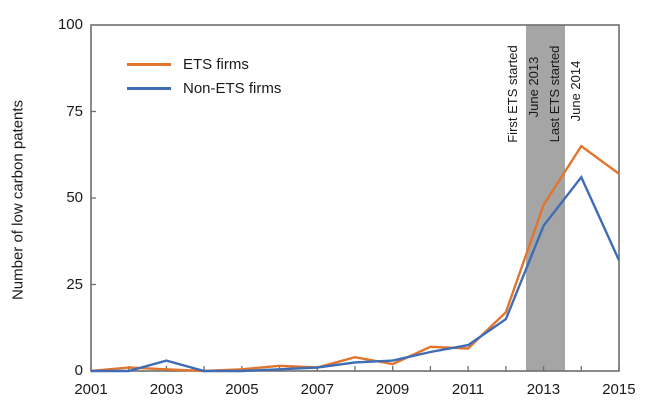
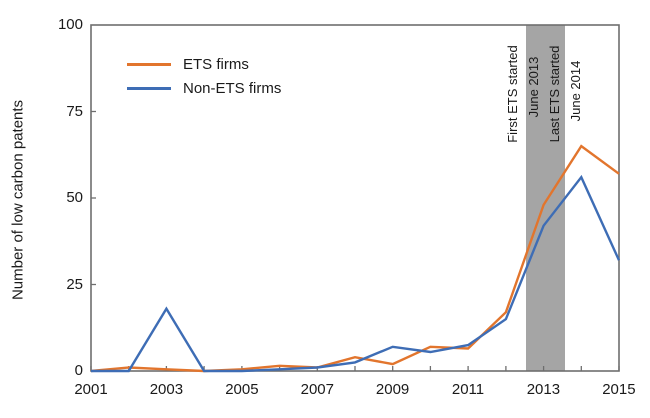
Non-ETS firms/2003: 3 -> 18
Non-ETS firms/2009: 3 -> 7
